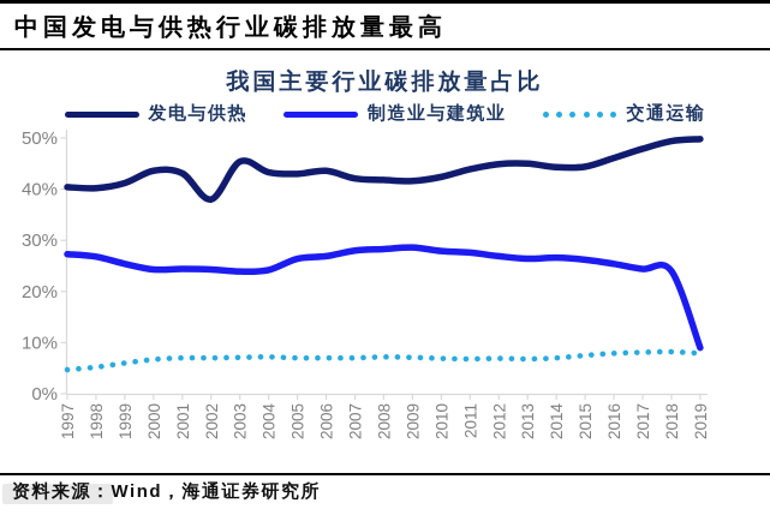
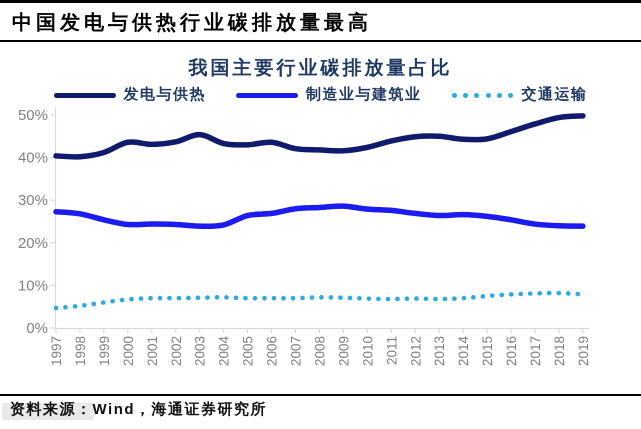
发电与供热/2002: 38% -> 44%
制造业与建筑业/2019: 9% -> 24%
